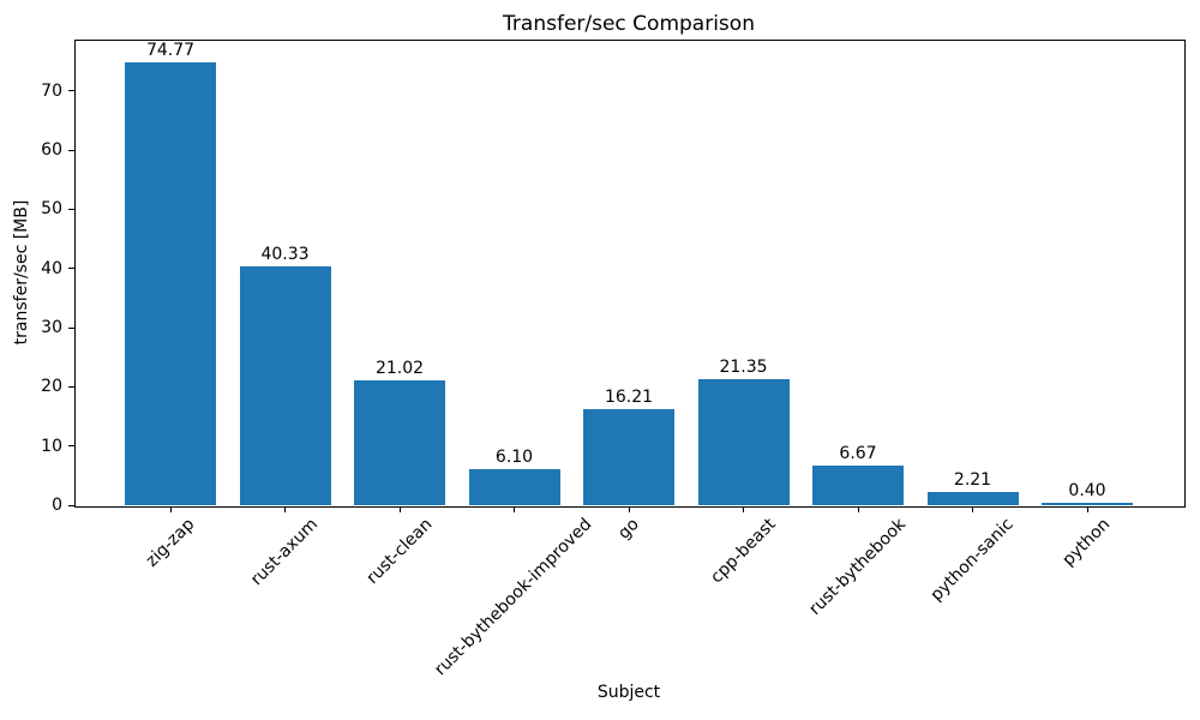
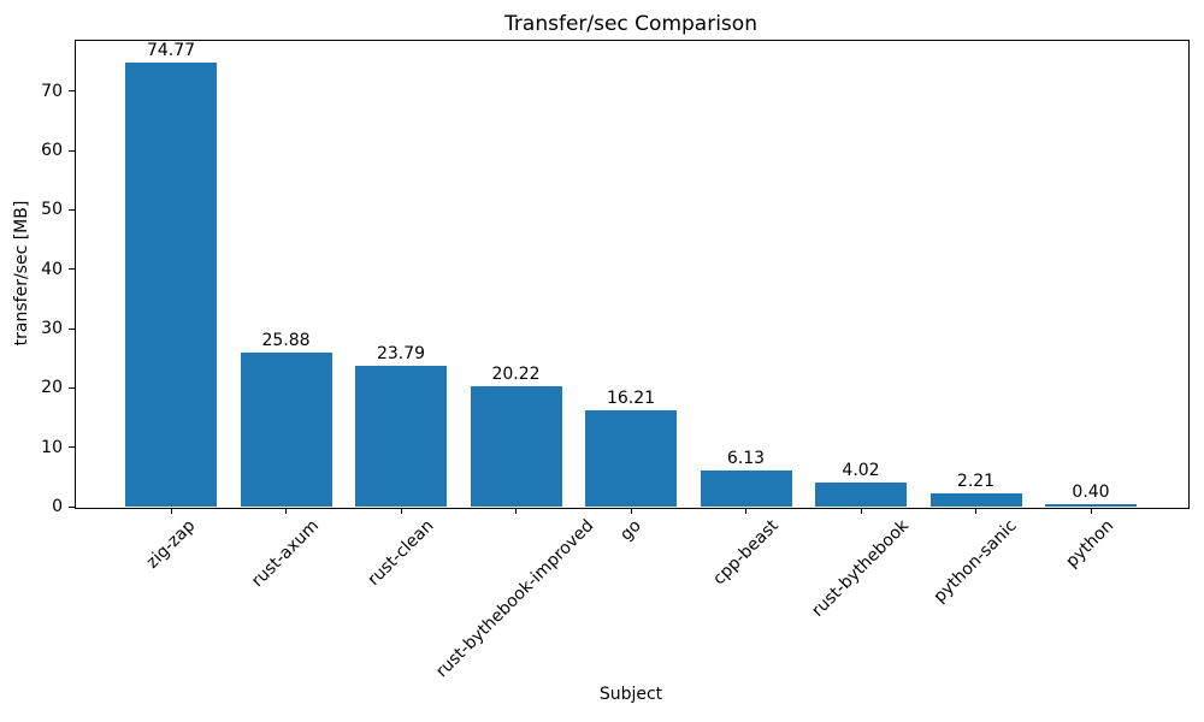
rust-axum: 40.33 -> 25.88
rust-clean: 21.02 -> 23.79
rust-bythebook-improved: 6.10 -> 20.22
cpp-beast: 21.35 -> 6.13
rust-bythebook: 6.67 -> 4.02
